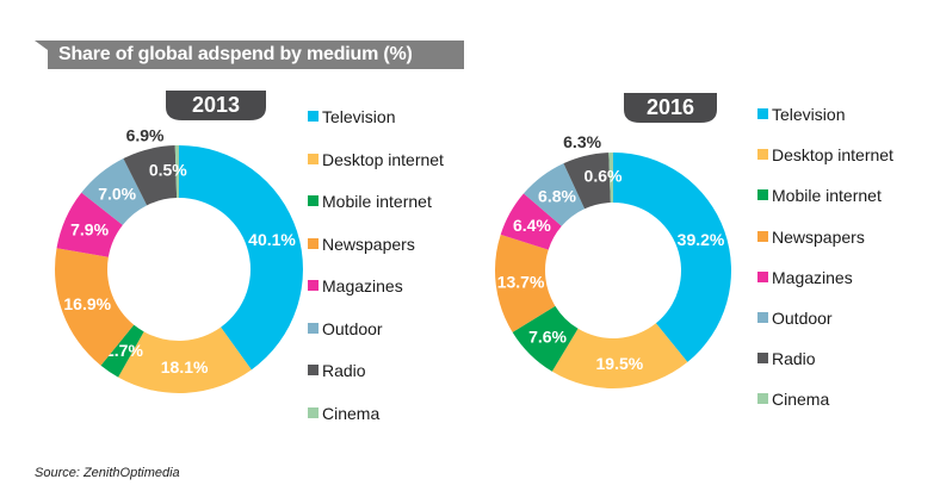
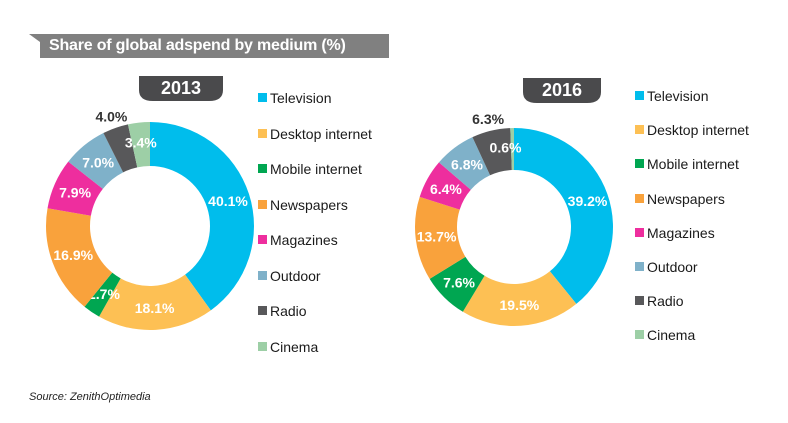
2013/Radio: 6.9% -> 4.0%
2013/Cinema: 0.5% -> 3.4%
